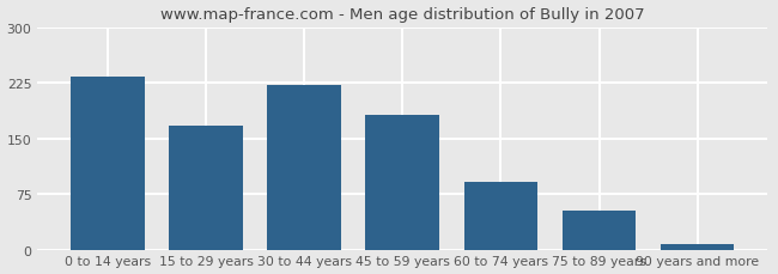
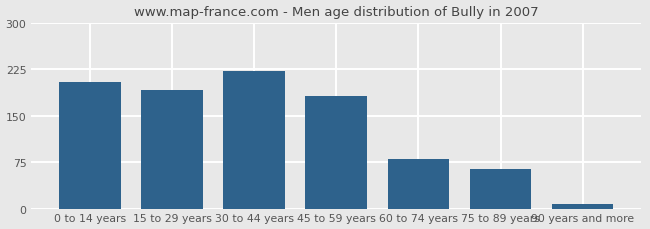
0 to 14 years: 233 -> 204
15 to 29 years: 168 -> 192
60 to 74 years: 92 -> 80
75 to 89 years: 52 -> 64
